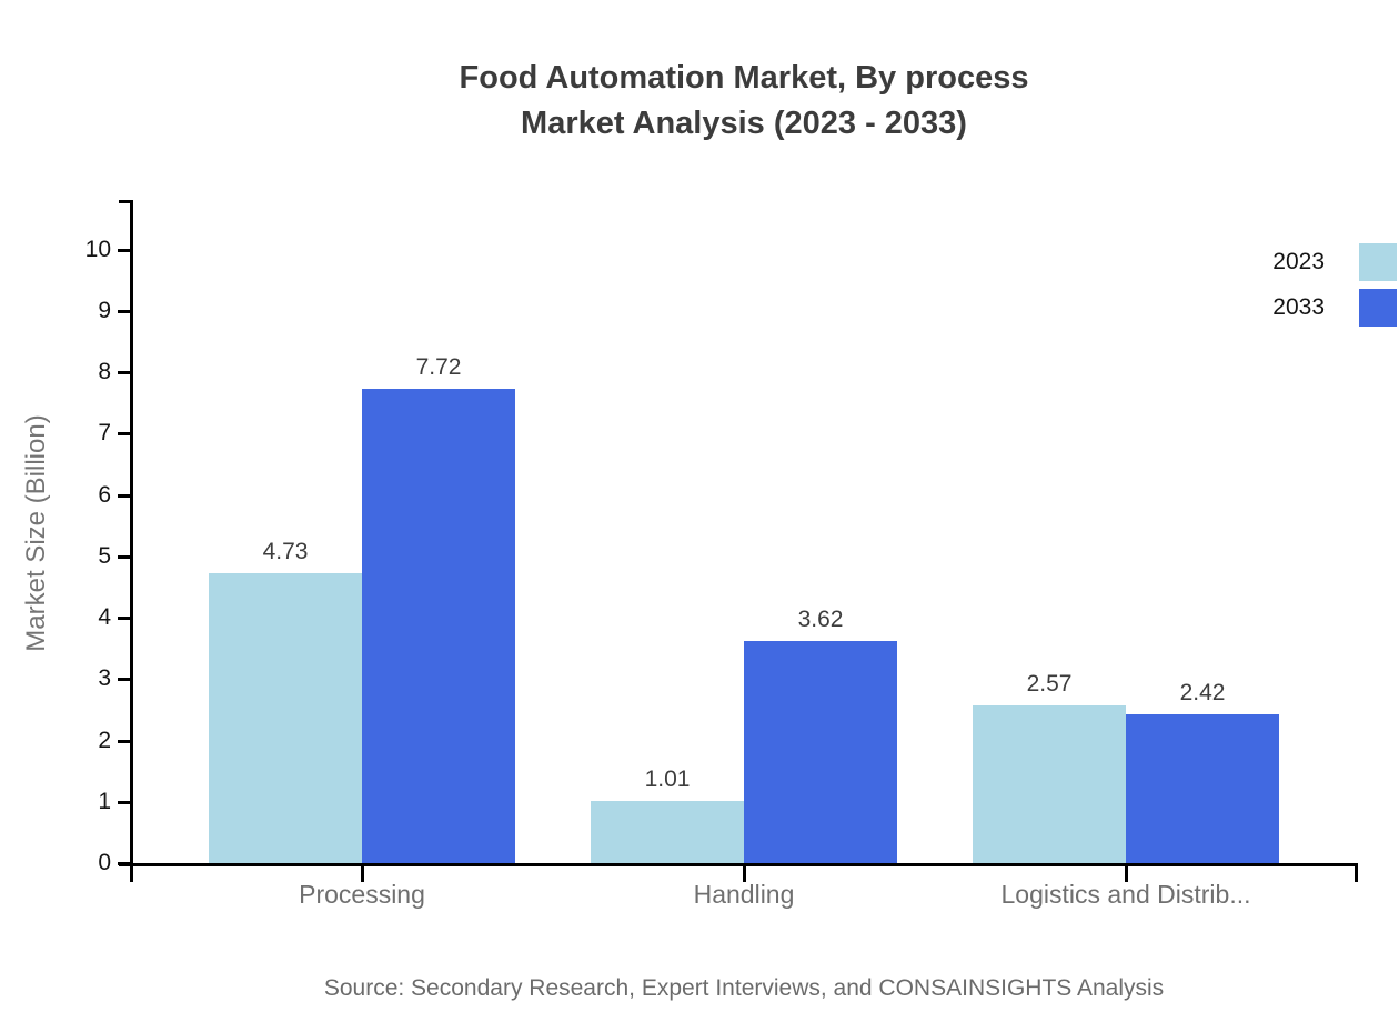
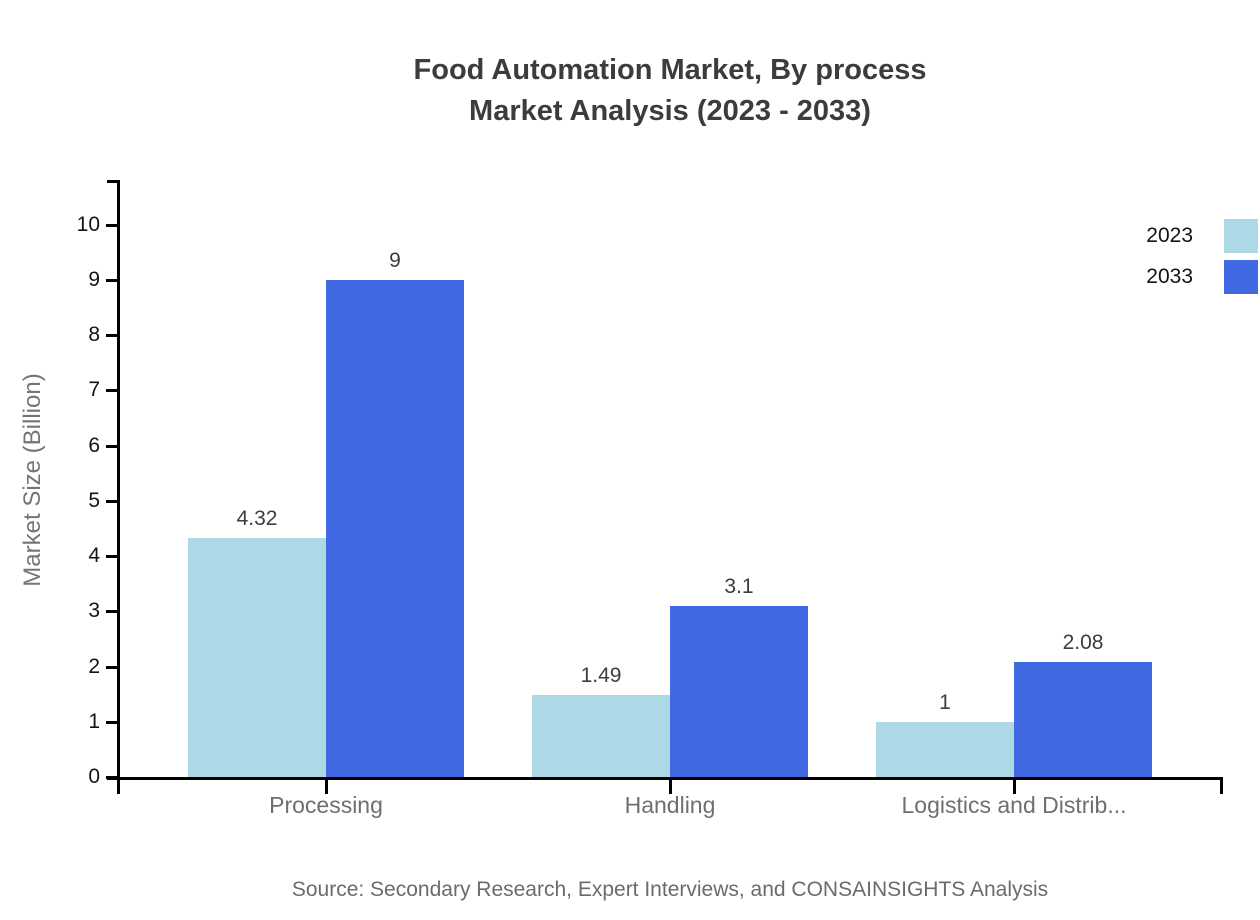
2023/Processing: 4.73 -> 4.32
2033/Processing: 7.72 -> 9
2023/Handling: 1.01 -> 1.49
2033/Handling: 3.62 -> 3.1
2023/Logistics and Distrib...: 2.57 -> 1
2033/Logistics and Distrib...: 2.42 -> 2.08
